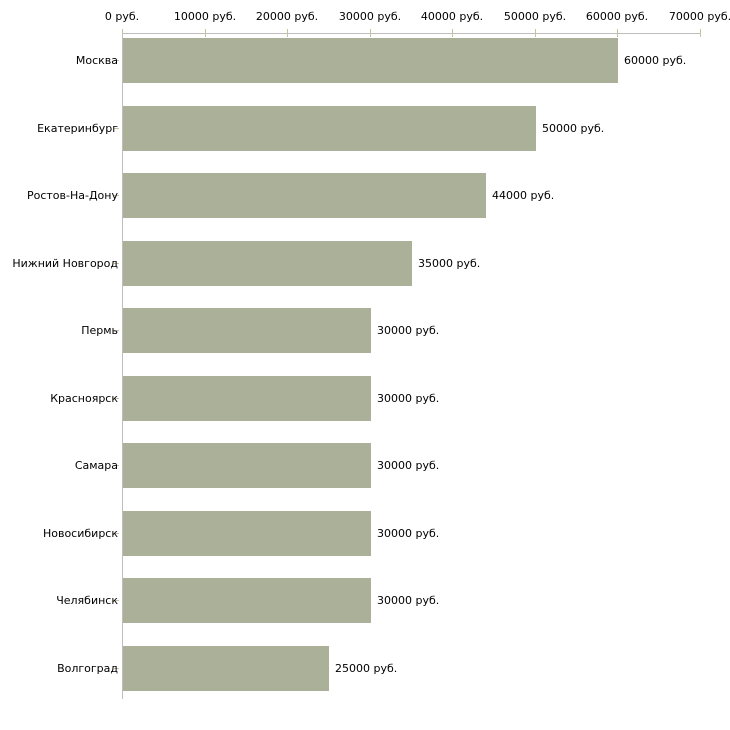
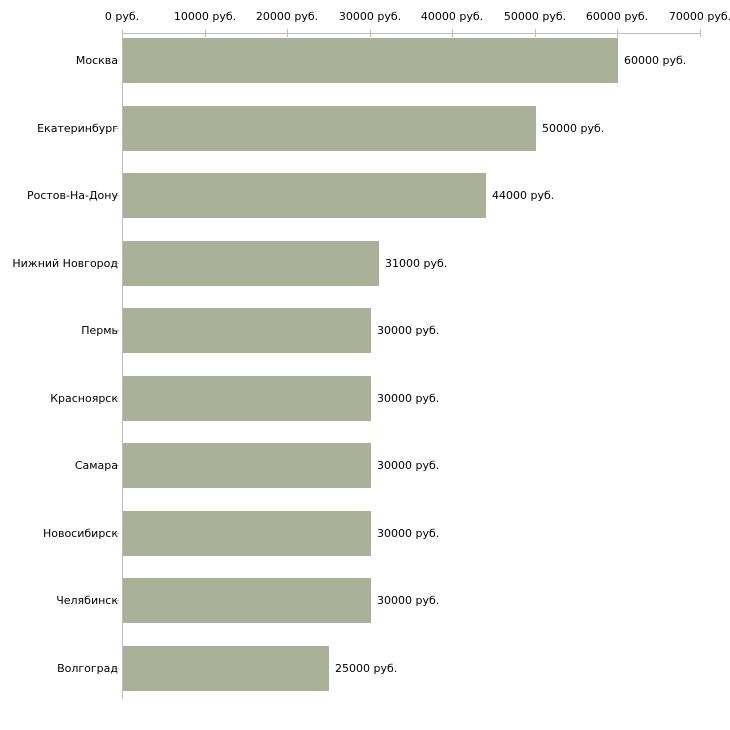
Нижний Новгород: 35000 -> 31000
